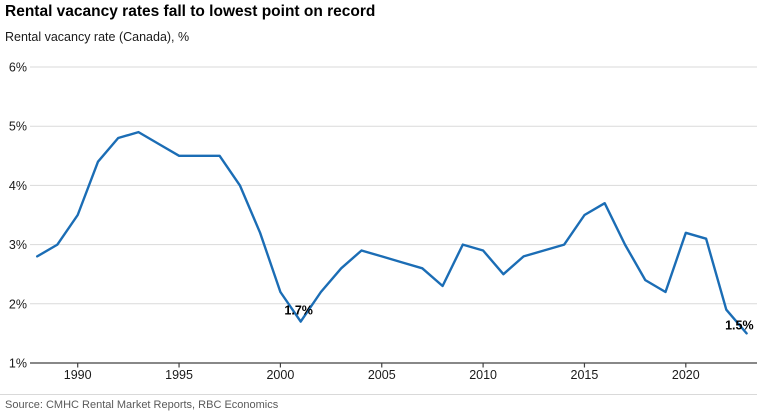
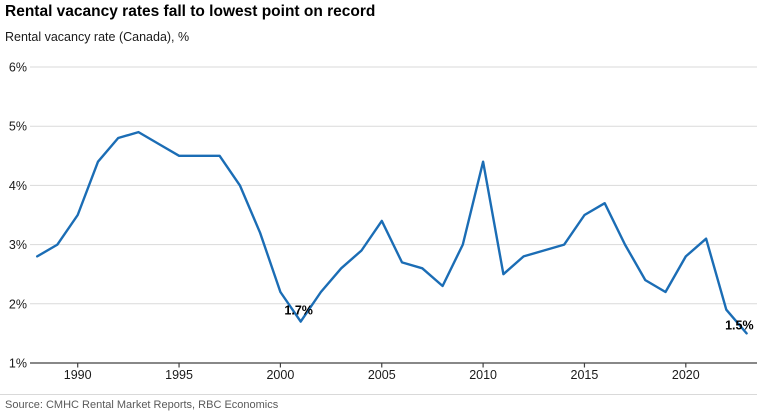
2005: 2.8% -> 3.4%
2010: 2.9% -> 4.4%
2020: 3.2% -> 2.8%
